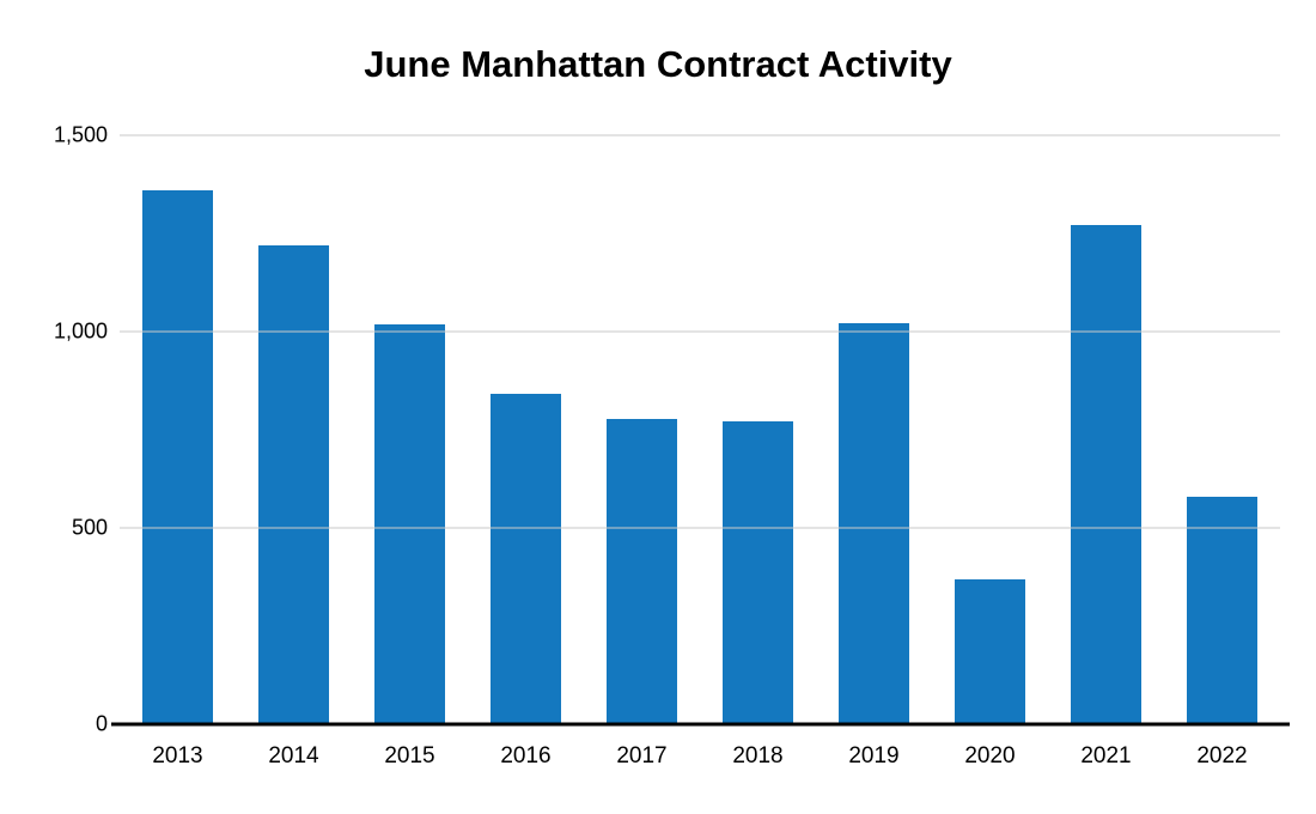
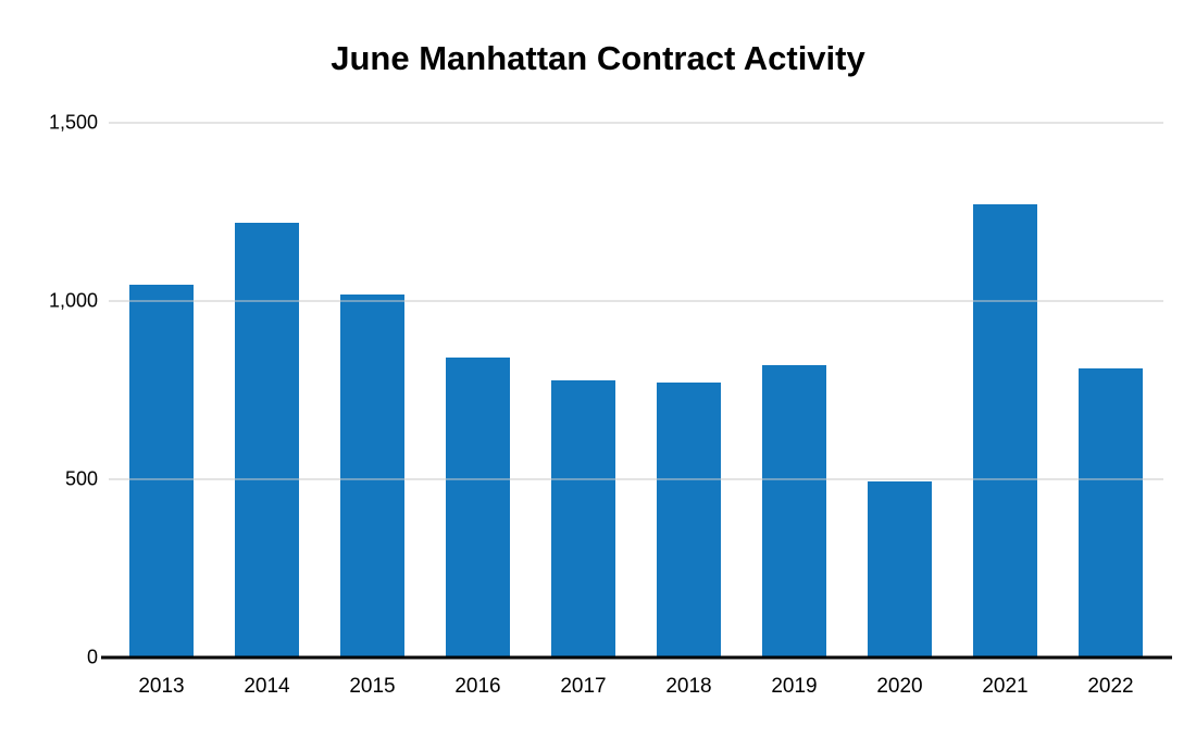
2013: 1360 -> 1040
2019: 1020 -> 820
2020: 370 -> 490
2022: 580 -> 810
